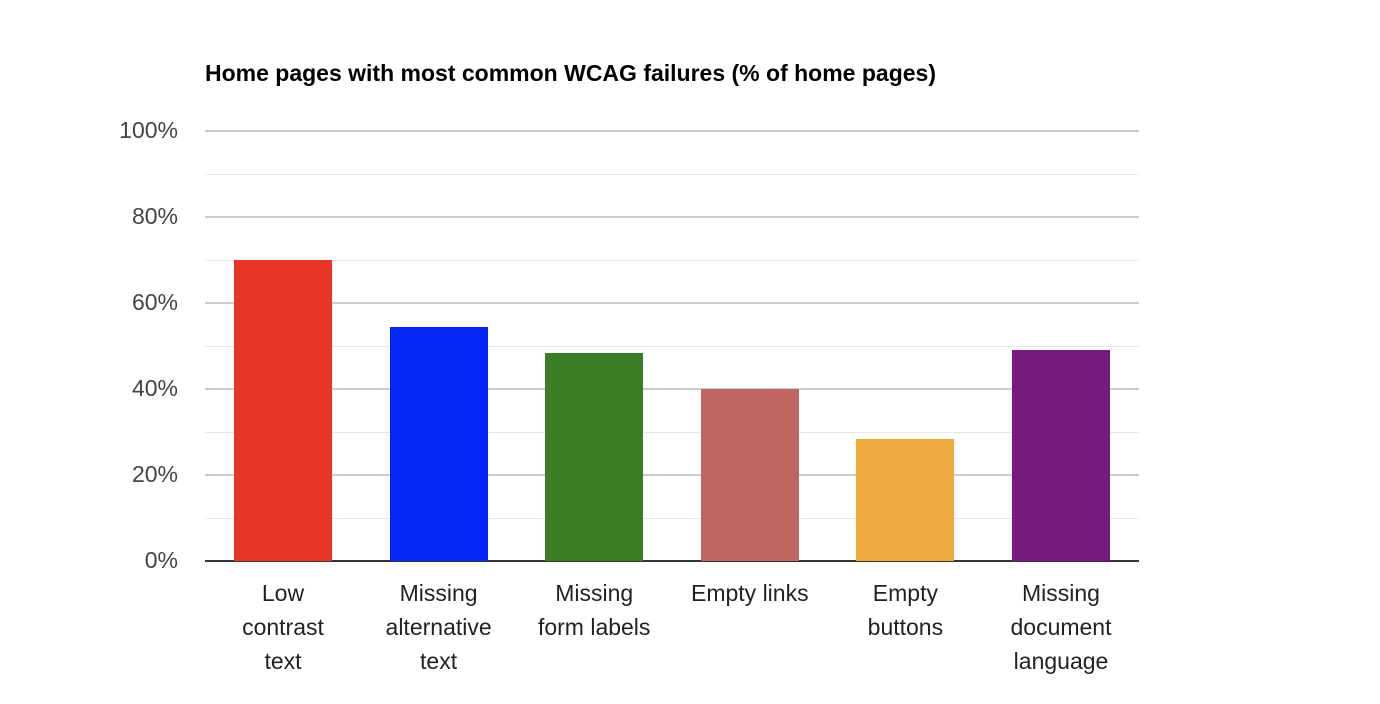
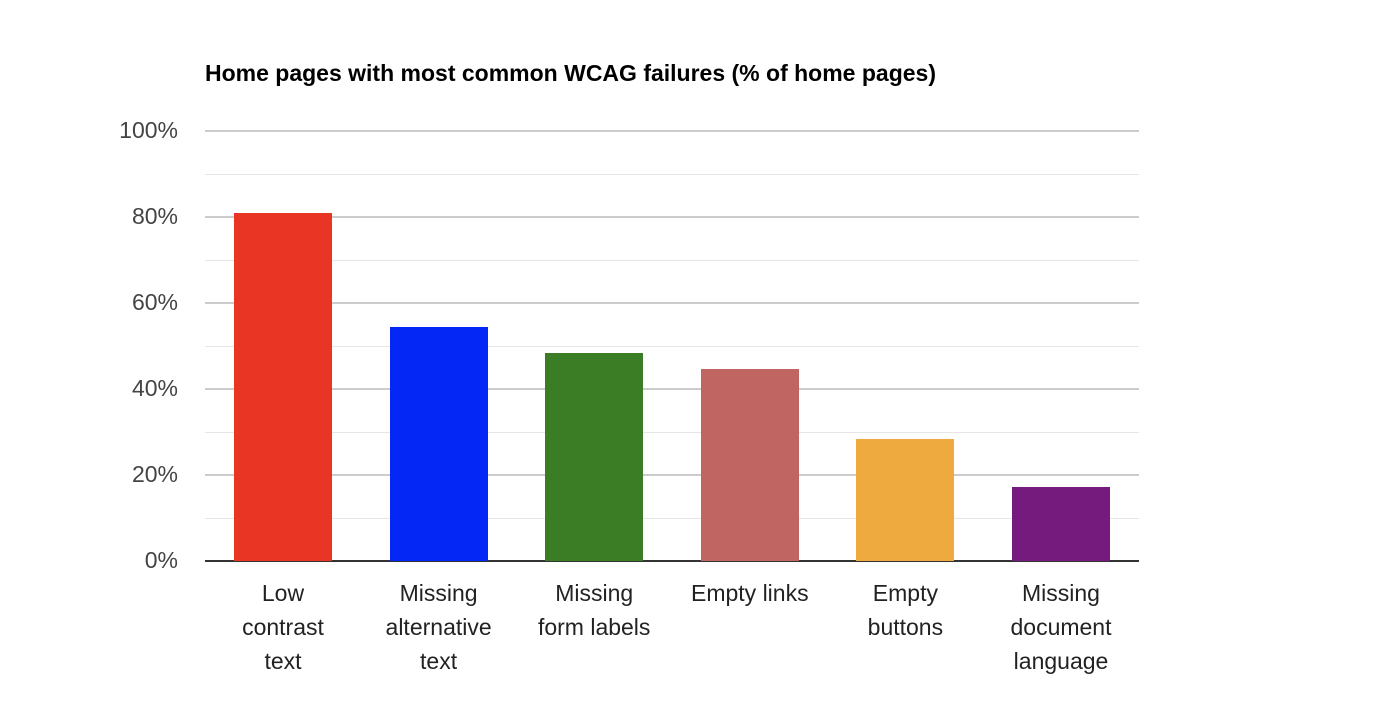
Low contrast text: 70% -> 81%
Empty links: 40% -> 45%
Missing document language: 49% -> 17%
